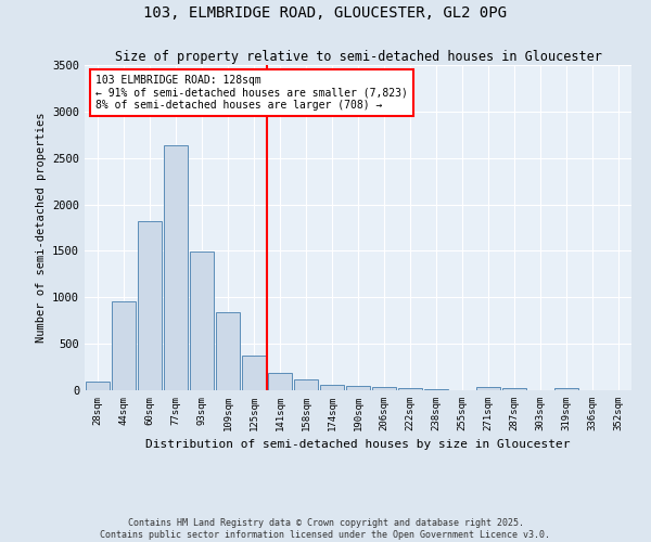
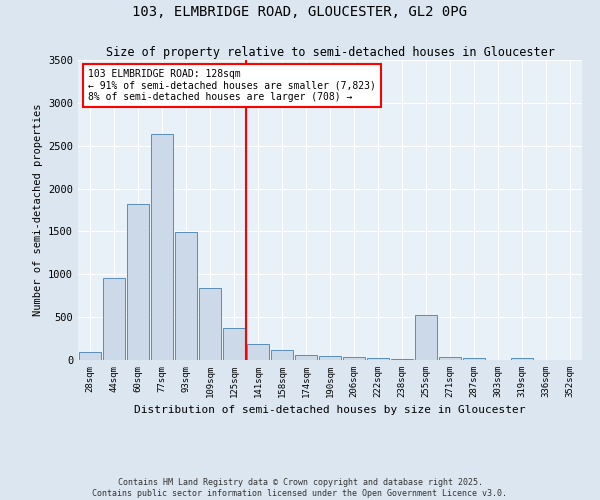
255sqm: 0 -> 520
